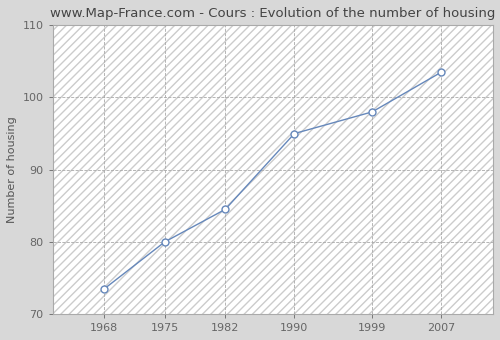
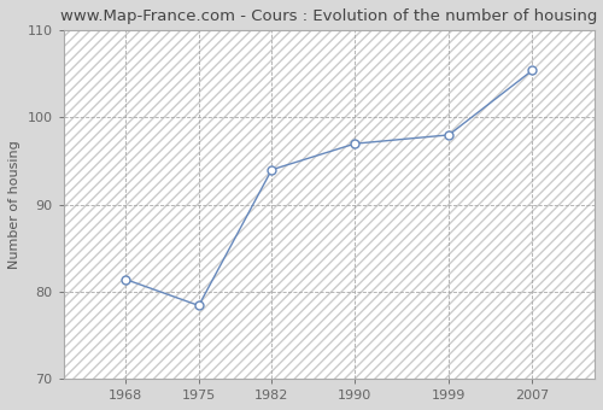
1968: 73.5 -> 81.4
1975: 80.0 -> 78.4
1982: 84.5 -> 94.0
1990: 95.0 -> 97.0
2007: 103.5 -> 105.4
